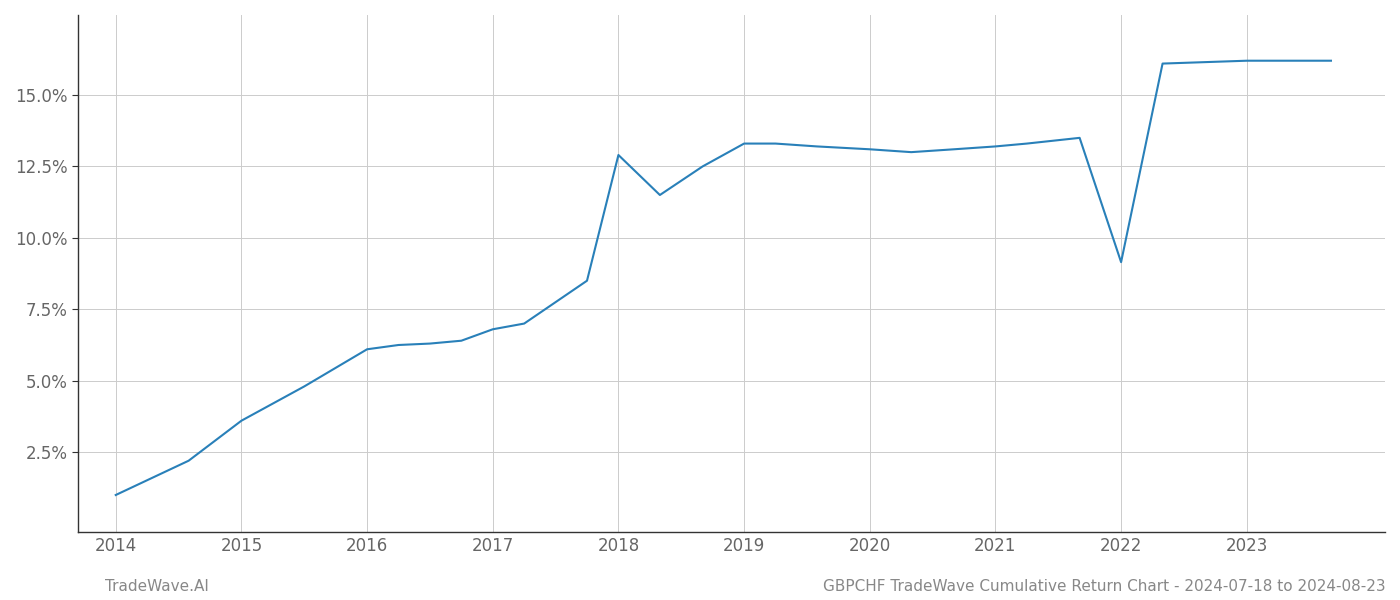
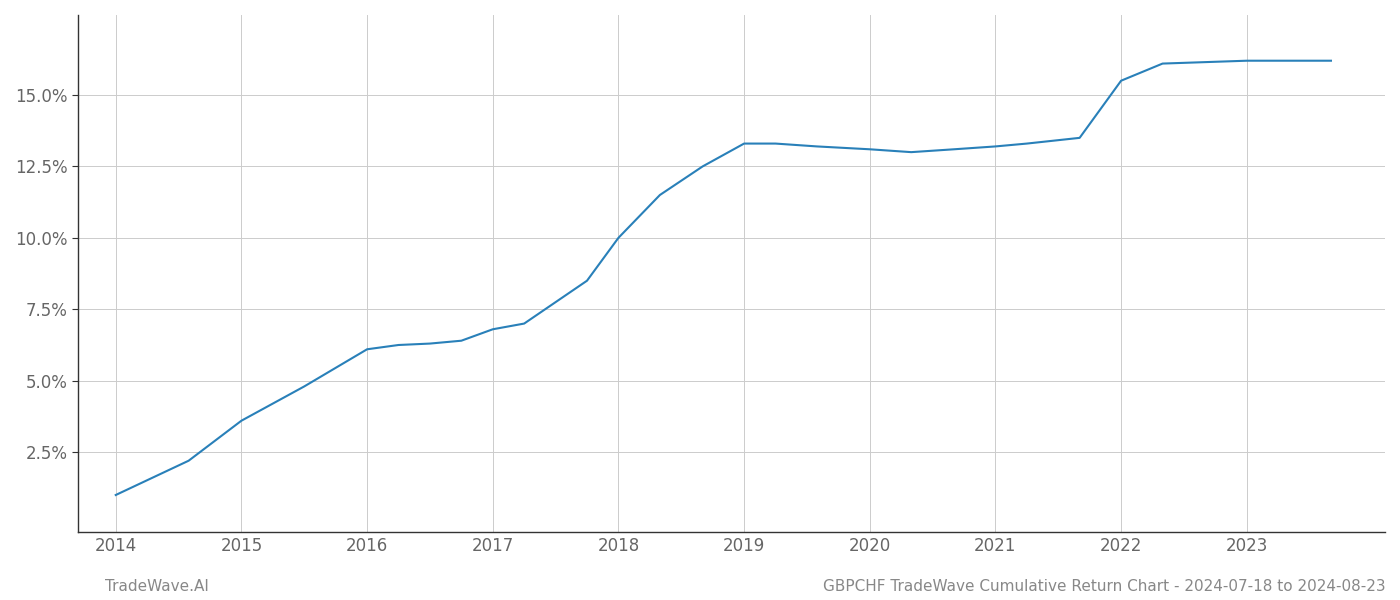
2018: 12.90% -> 10.00%
2022: 9.15% -> 15.50%
